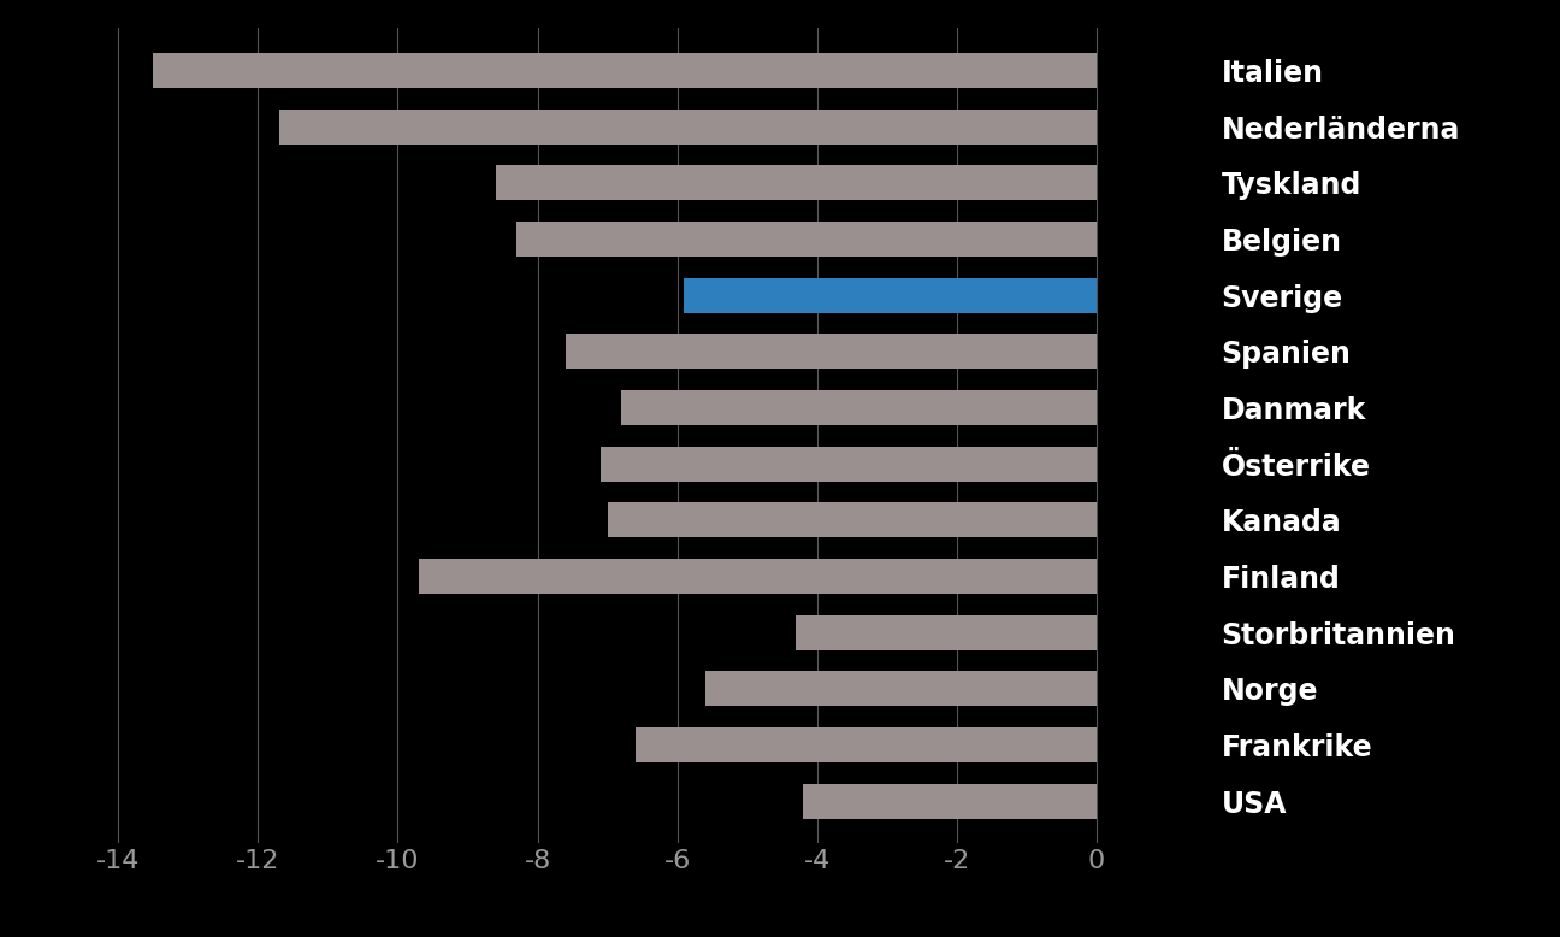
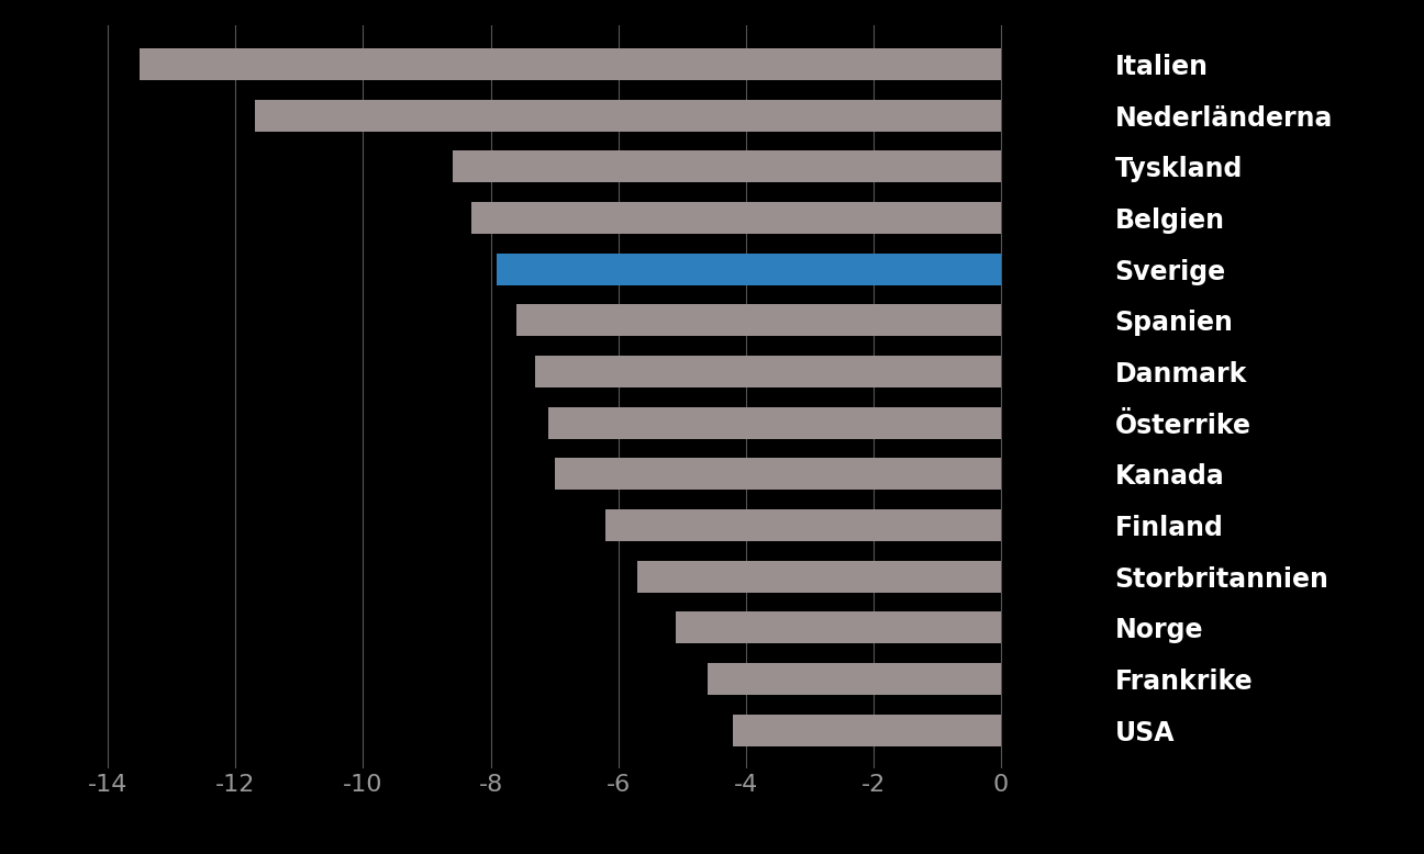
Sverige: -5.9 -> -7.9
Danmark: -6.8 -> -7.3
Finland: -9.7 -> -6.2
Storbritannien: -4.3 -> -5.7
Norge: -5.6 -> -5.1
Frankrike: -6.6 -> -4.6
